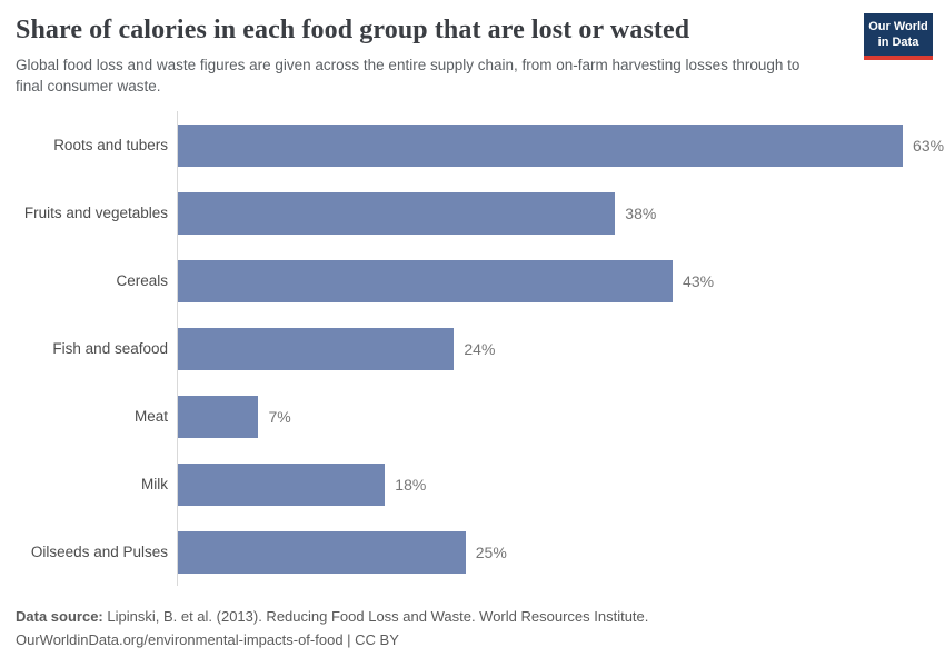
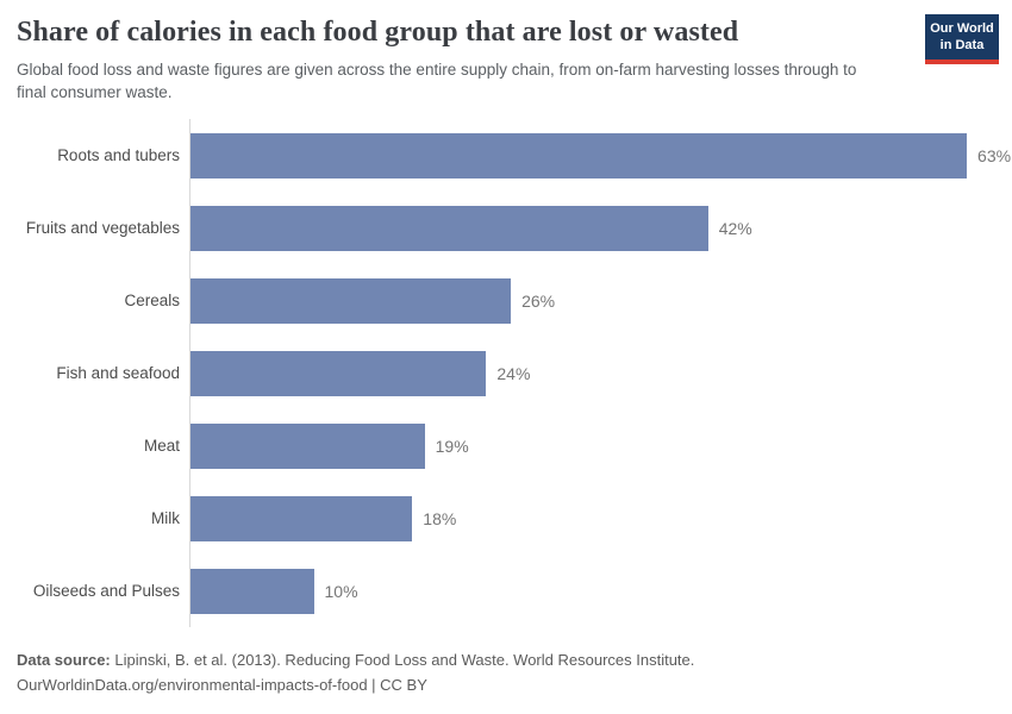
Fruits and vegetables: 38% -> 42%
Cereals: 43% -> 26%
Meat: 7% -> 19%
Oilseeds and Pulses: 25% -> 10%
